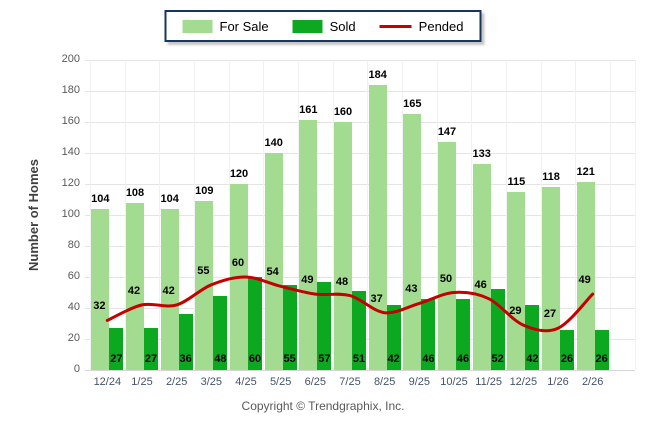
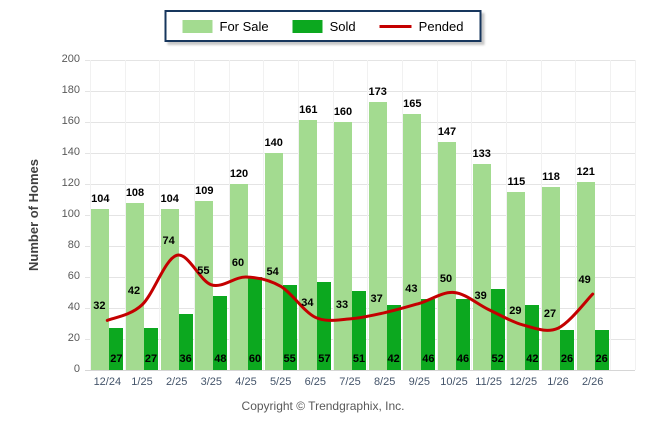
Pended/2/25: 42 -> 74
Pended/6/25: 49 -> 34
Pended/7/25: 48 -> 33
For Sale/8/25: 184 -> 173
Pended/11/25: 46 -> 39
